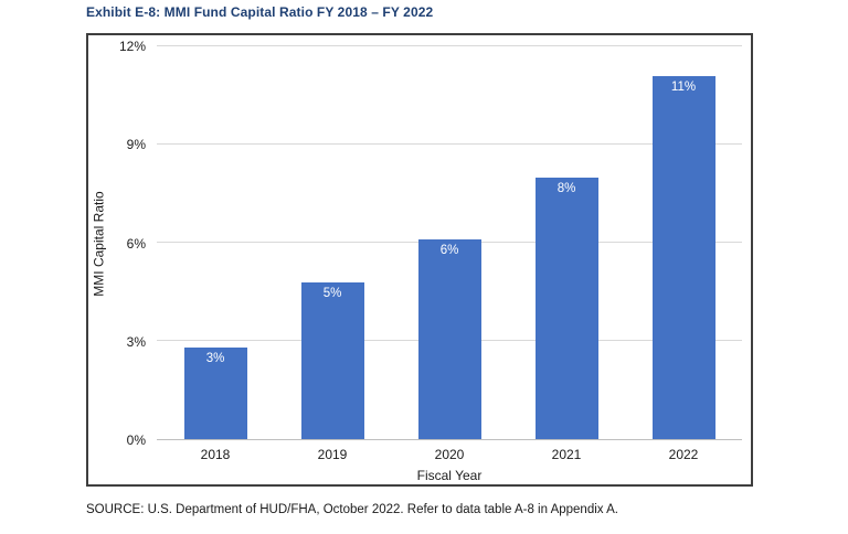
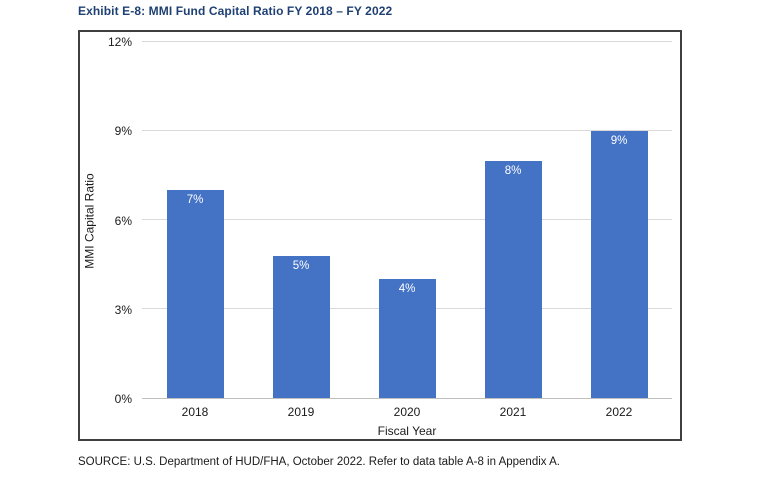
2018: 3% -> 7%
2020: 6% -> 4%
2022: 11% -> 9%
